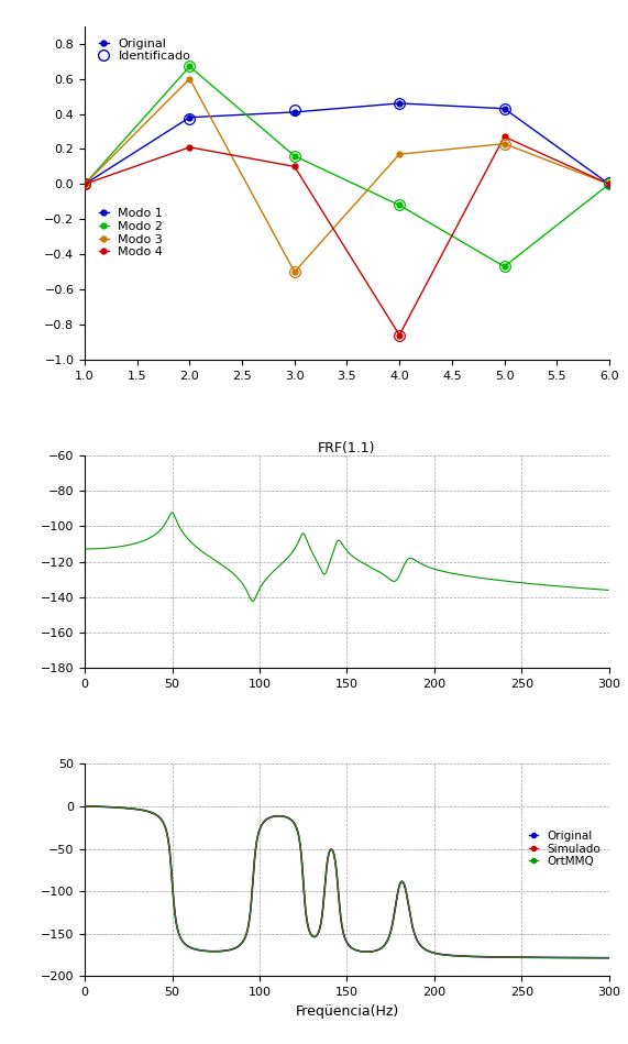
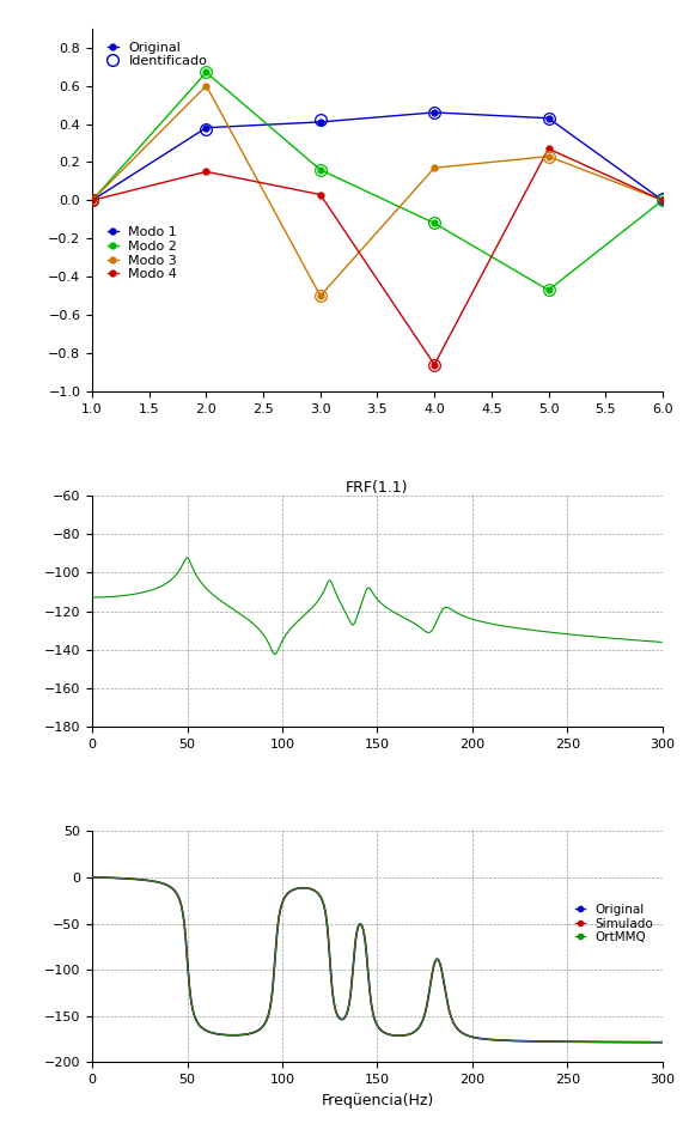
Modo 4/2.0: 0.21 -> 0.15
Modo 4/3.0: 0.10 -> 0.03
